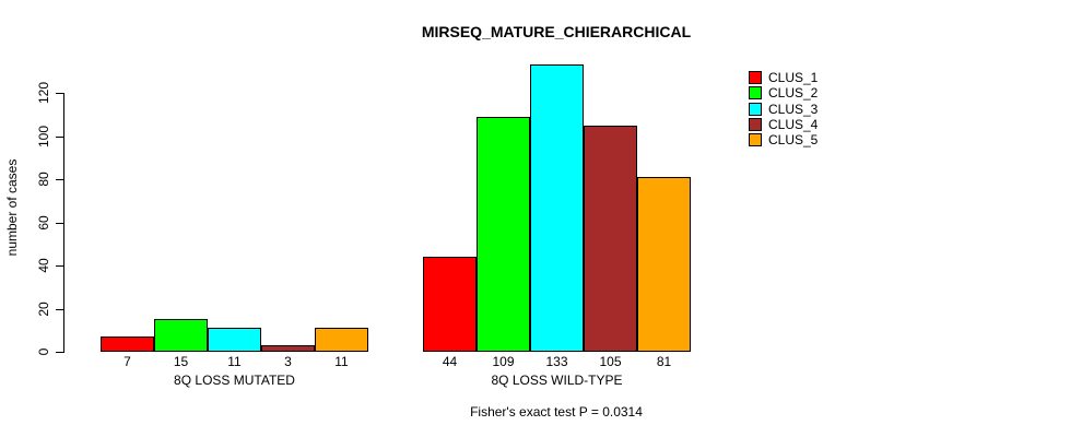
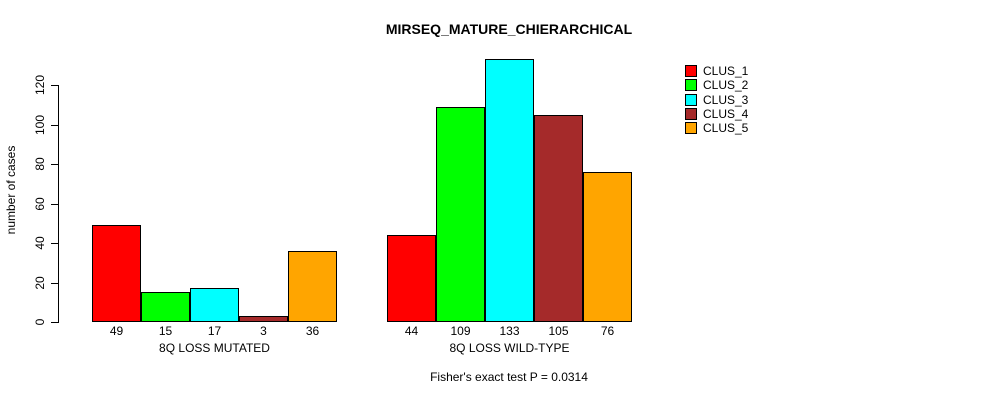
CLUS_1/8Q LOSS MUTATED: 7 -> 49
CLUS_3/8Q LOSS MUTATED: 11 -> 17
CLUS_5/8Q LOSS MUTATED: 11 -> 36
CLUS_5/8Q LOSS WILD-TYPE: 81 -> 76
